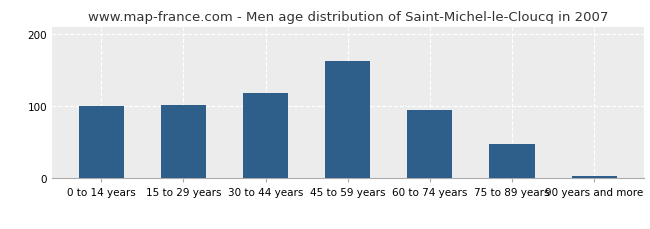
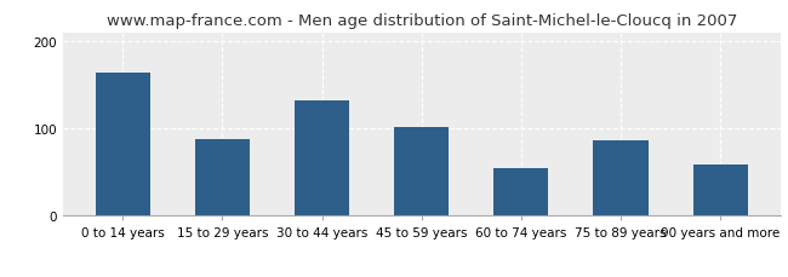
0 to 14 years: 100 -> 164
15 to 29 years: 102 -> 88
30 to 44 years: 118 -> 132
45 to 59 years: 162 -> 102
60 to 74 years: 95 -> 54
75 to 89 years: 47 -> 86
90 years and more: 3 -> 58
